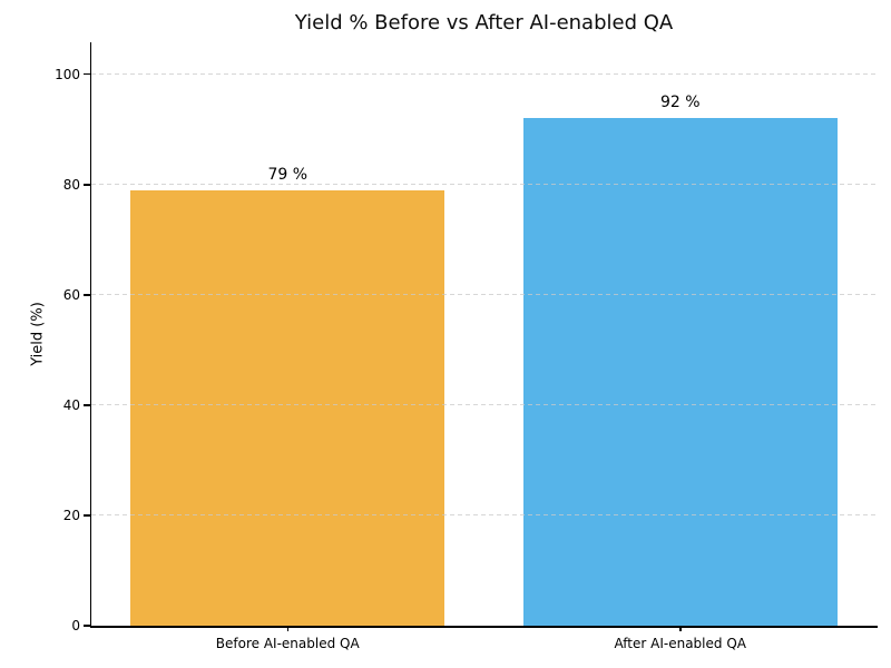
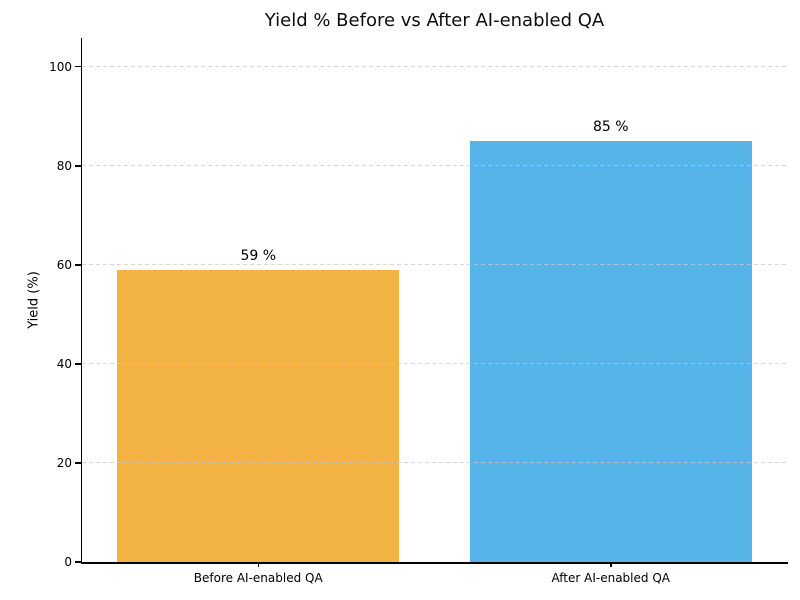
Before AI-enabled QA: 79 -> 59
After AI-enabled QA: 92 -> 85
